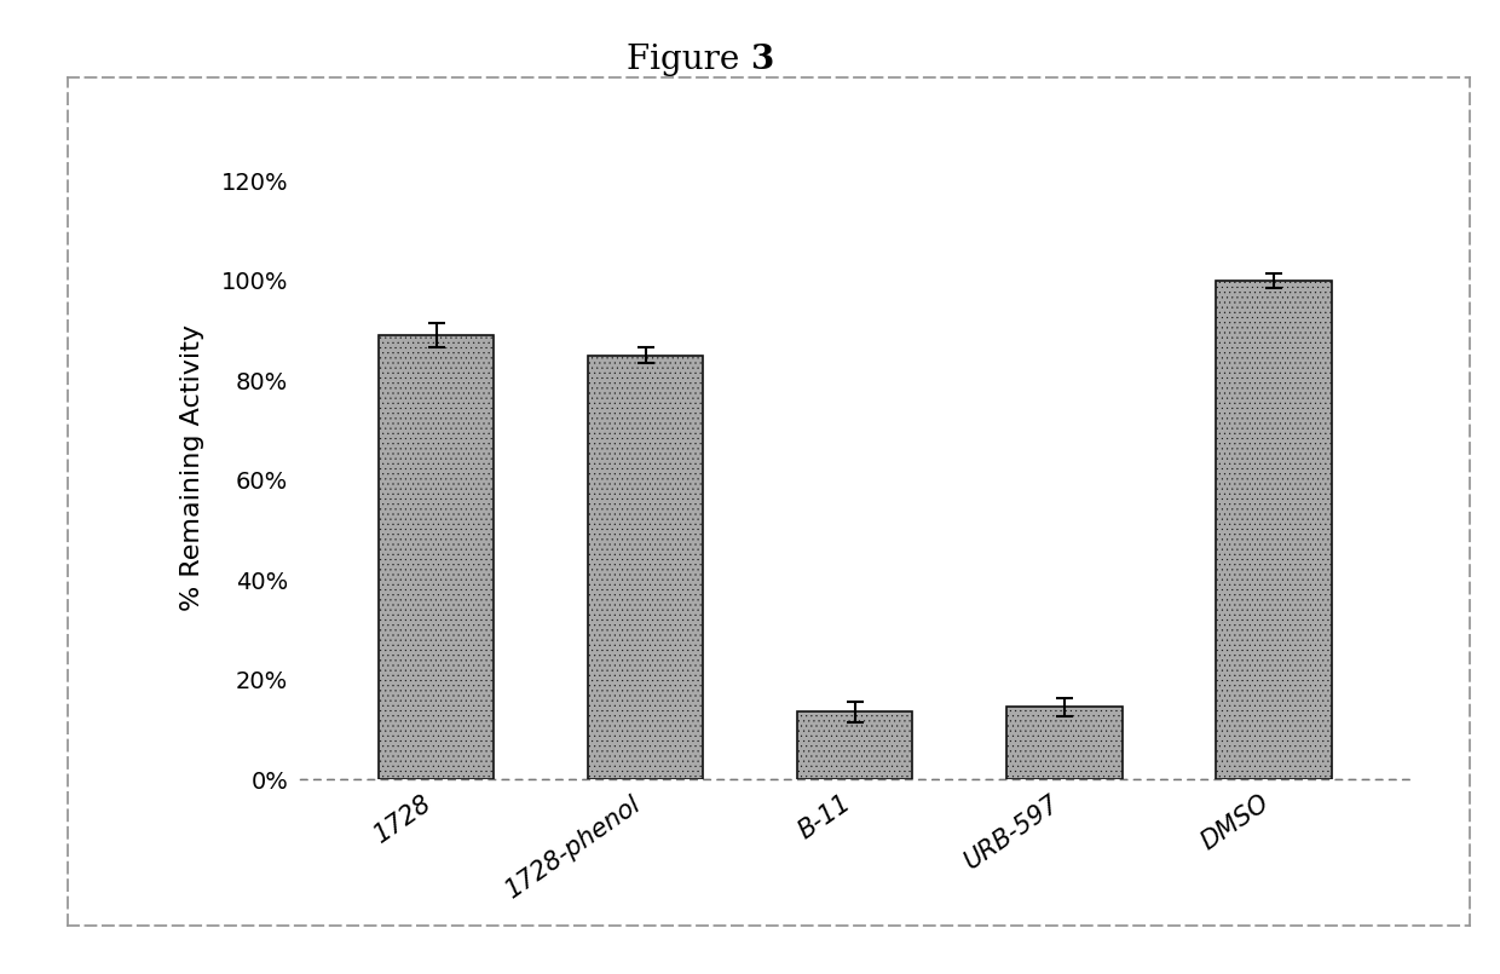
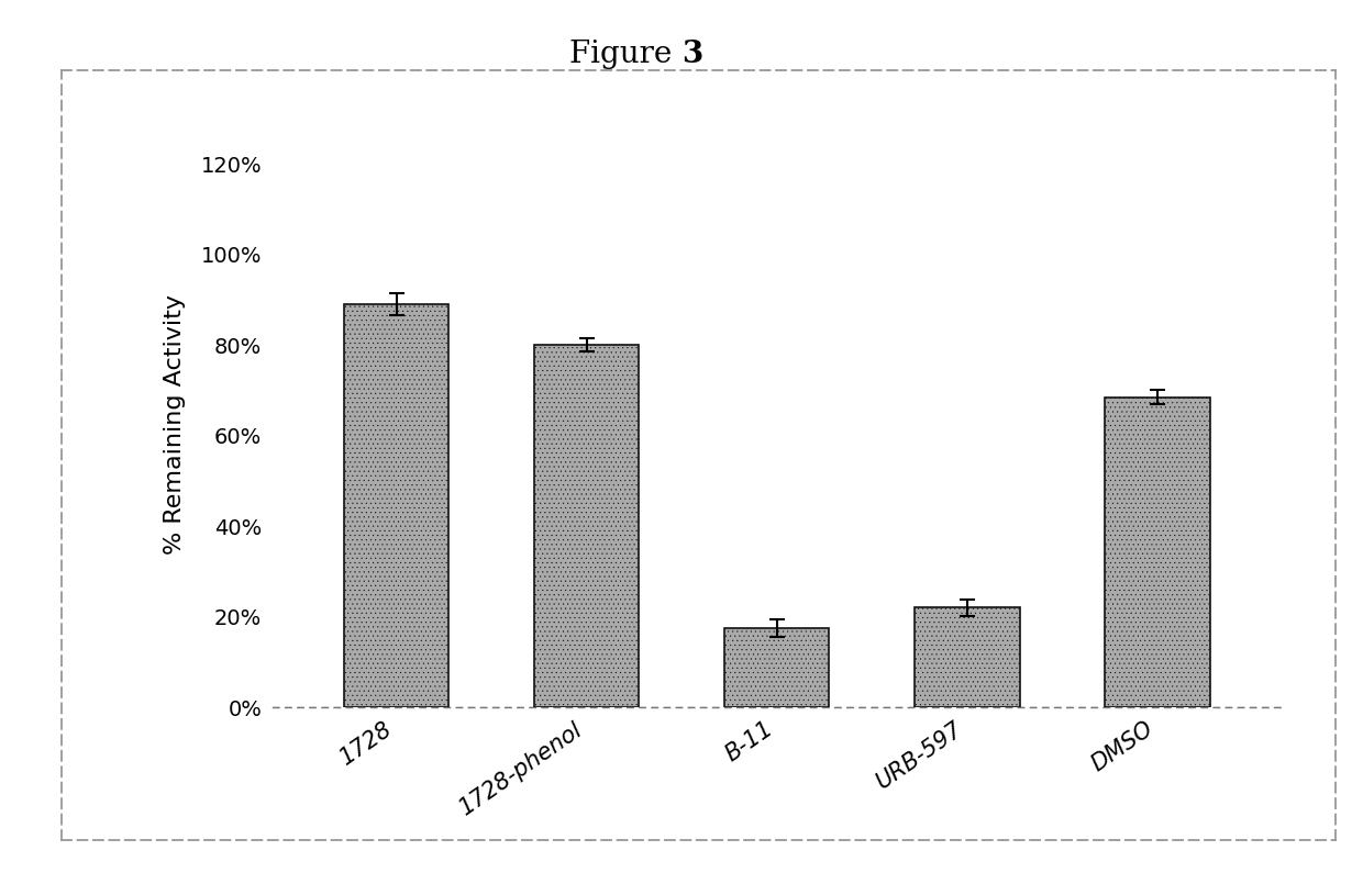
1728-phenol: 85.0% -> 80.0%
B-11: 13.5% -> 17.5%
URB-597: 14.5% -> 22.0%
DMSO: 100.0% -> 68.5%
